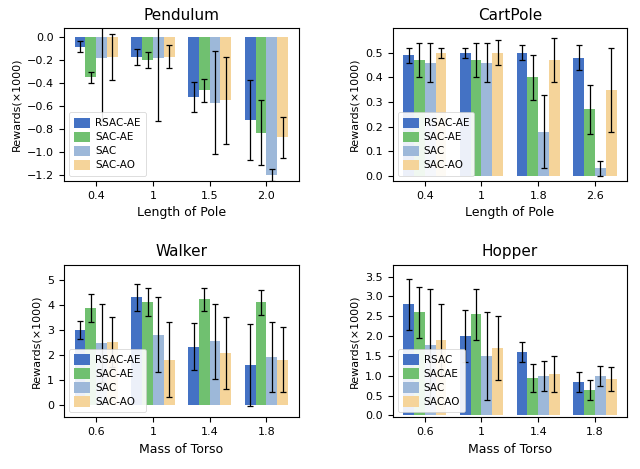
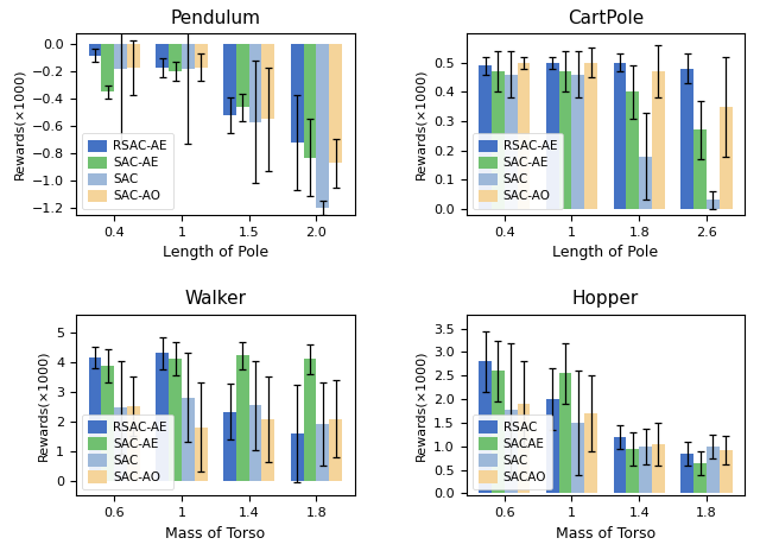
Walker/RSAC-AE/0.6: 3.00 -> 4.15
Walker/SAC-AO/1.8: 1.80 -> 2.08
Hopper/RSAC/1.4: 1.60 -> 1.20
